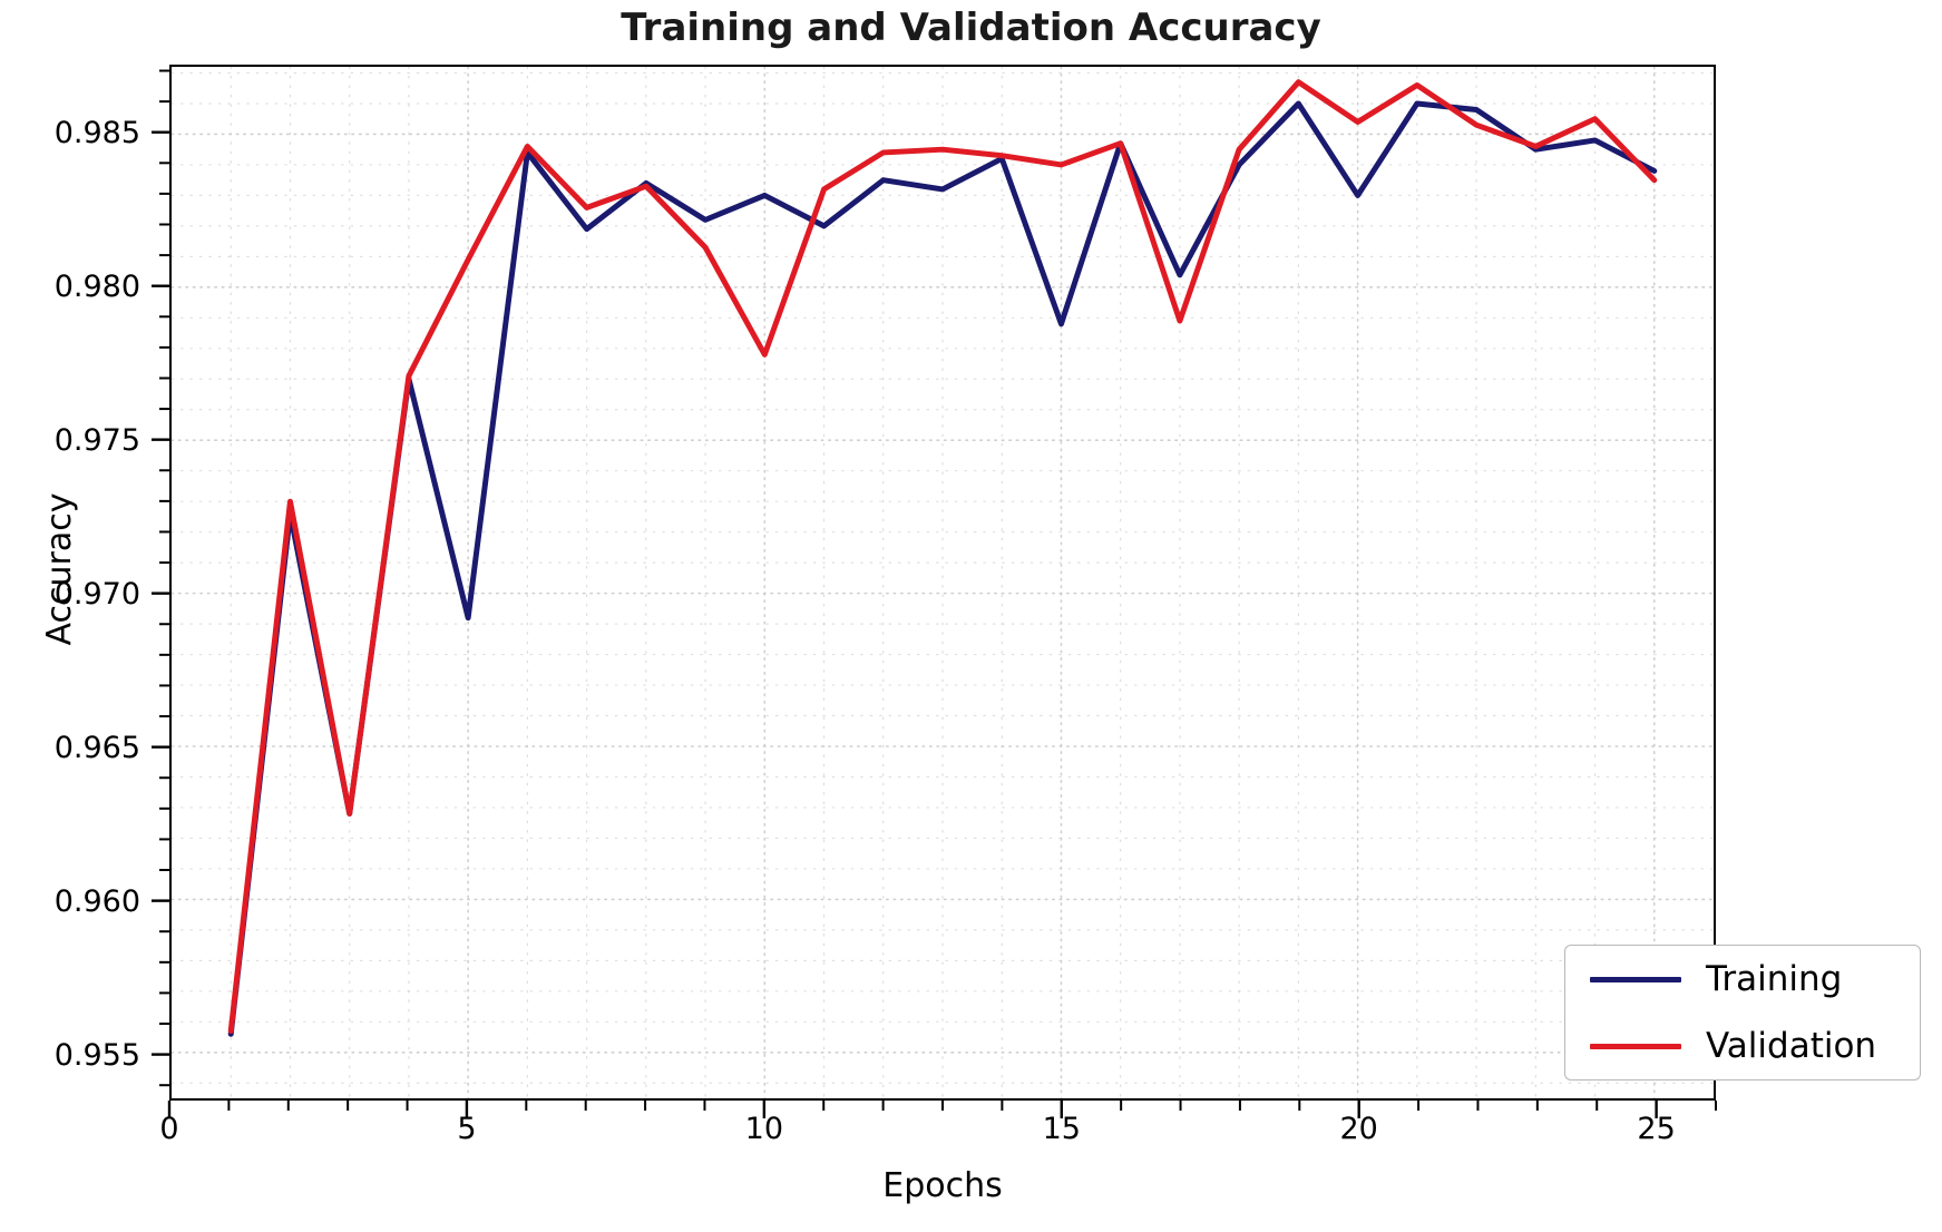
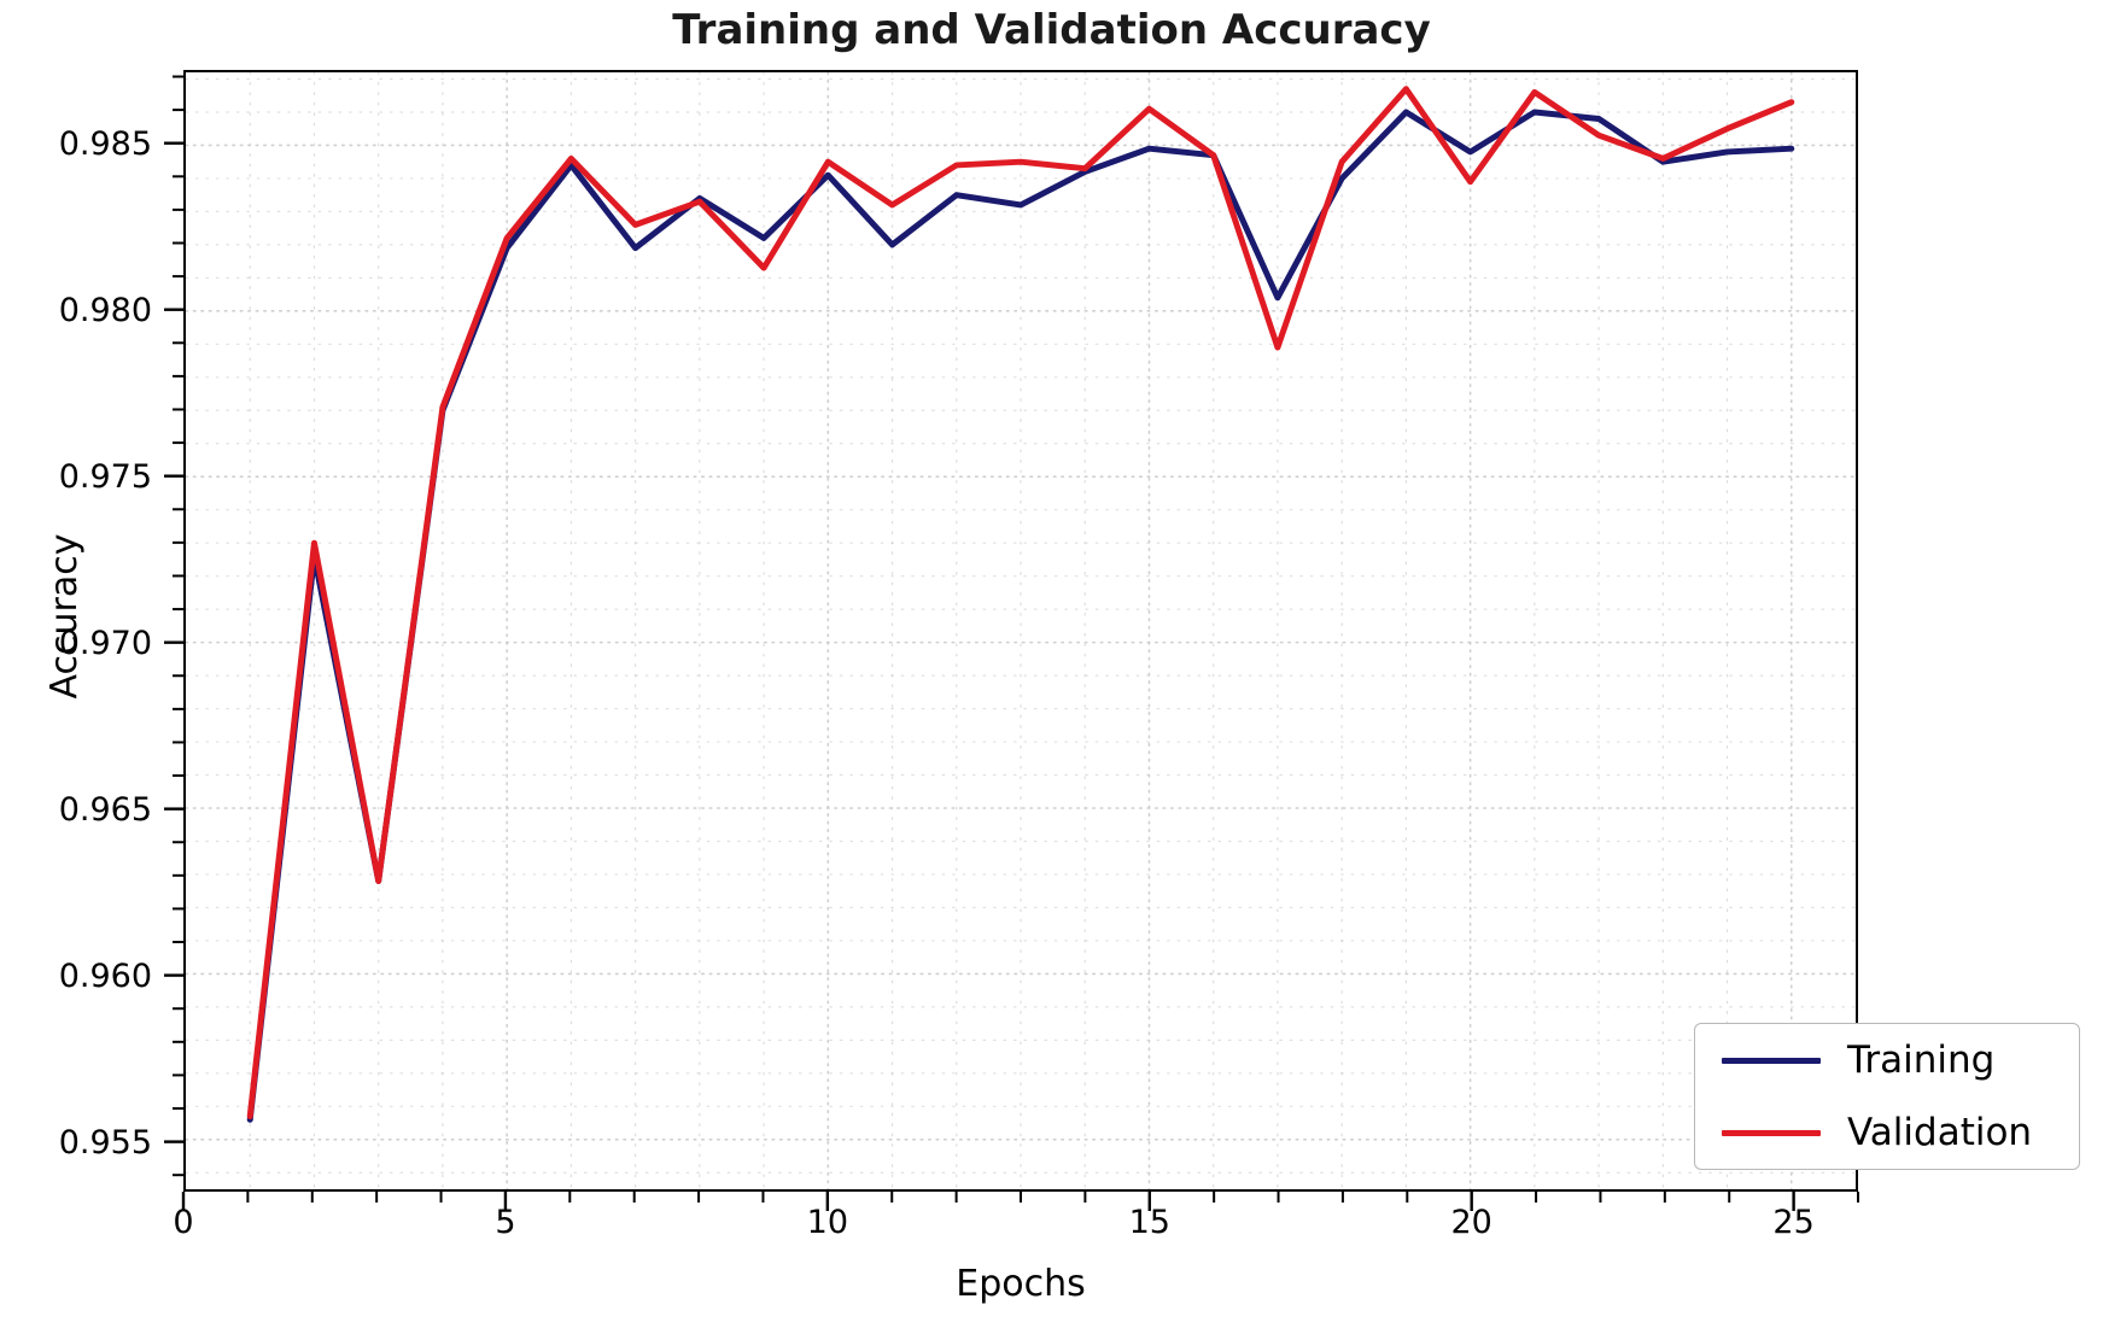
Training/5: 0.9692 -> 0.9819
Validation/5: 0.9809 -> 0.9822
Training/10: 0.9830 -> 0.9841
Validation/10: 0.9778 -> 0.9845
Training/15: 0.9788 -> 0.9849
Validation/15: 0.9840 -> 0.9861
Training/20: 0.9830 -> 0.9848
Validation/20: 0.9854 -> 0.9839
Training/25: 0.9838 -> 0.9849
Validation/25: 0.9835 -> 0.9863
